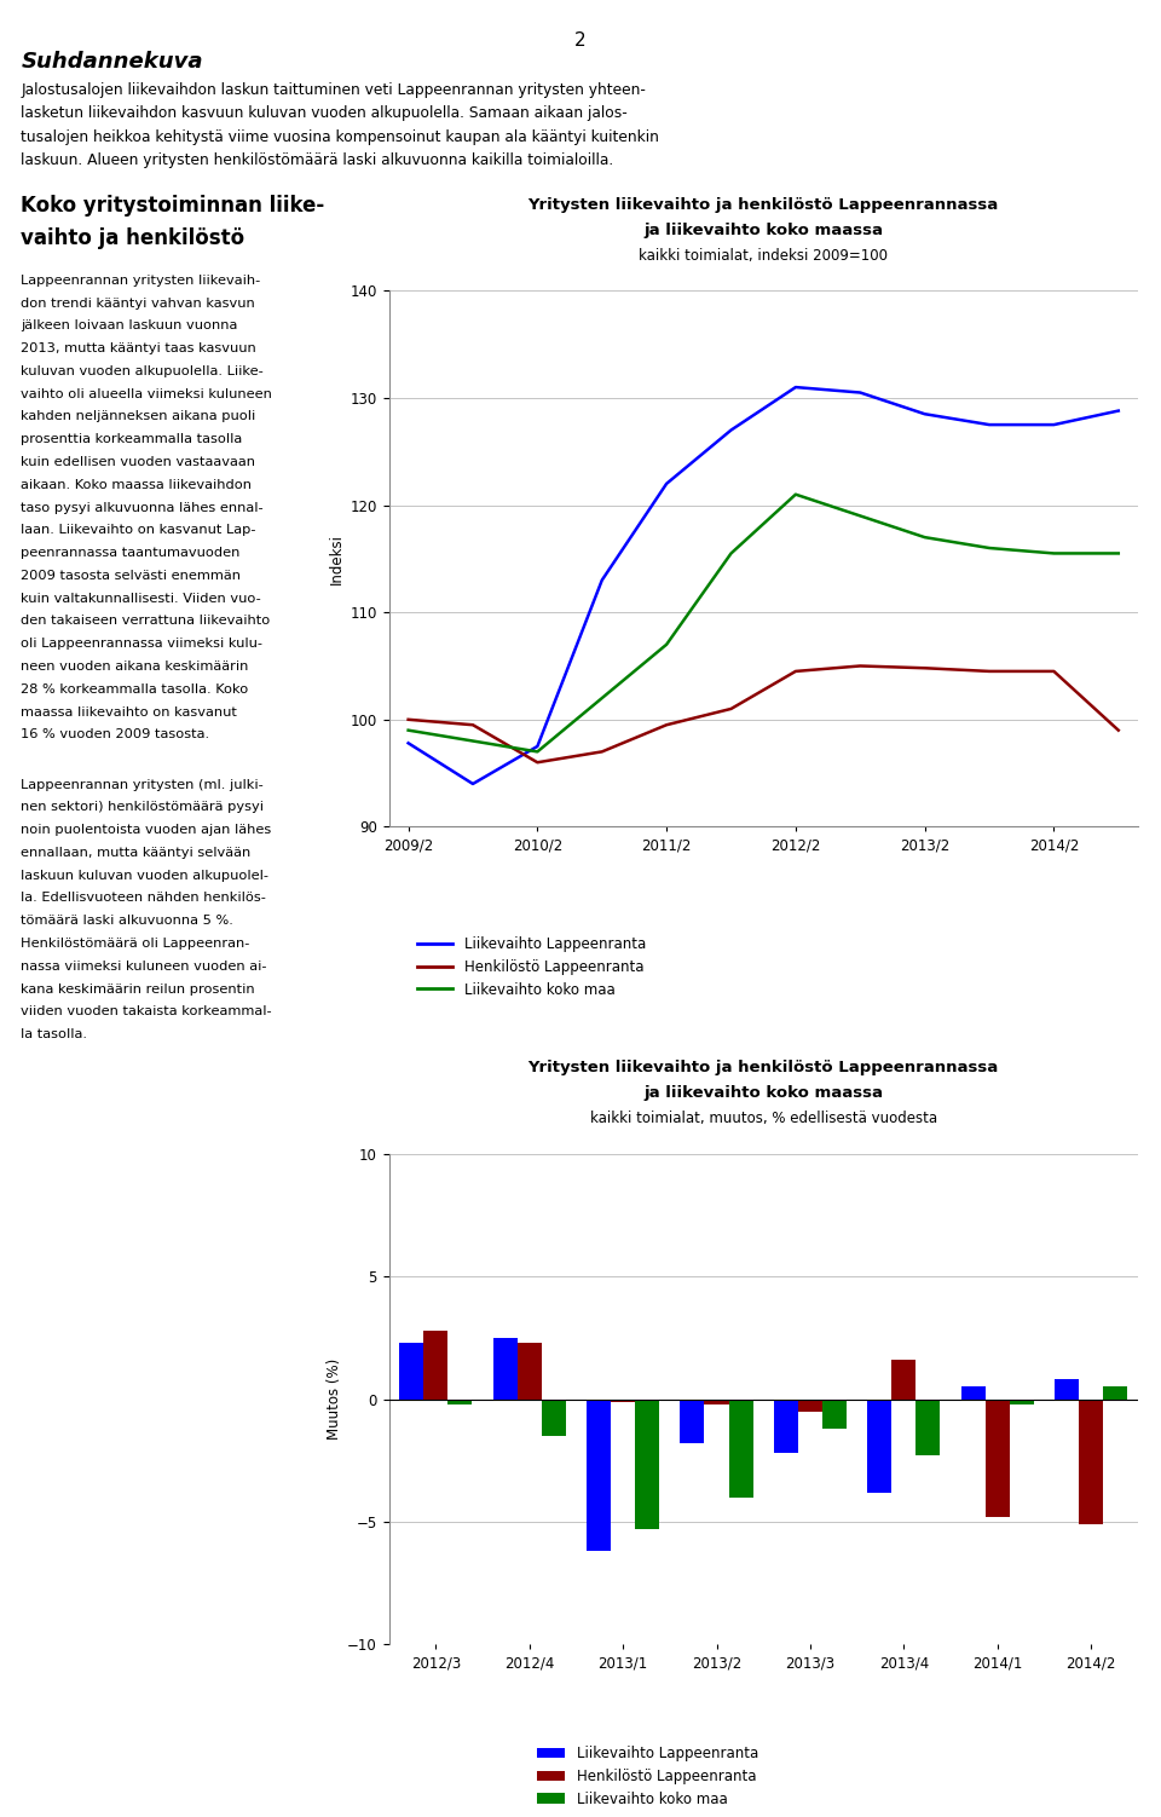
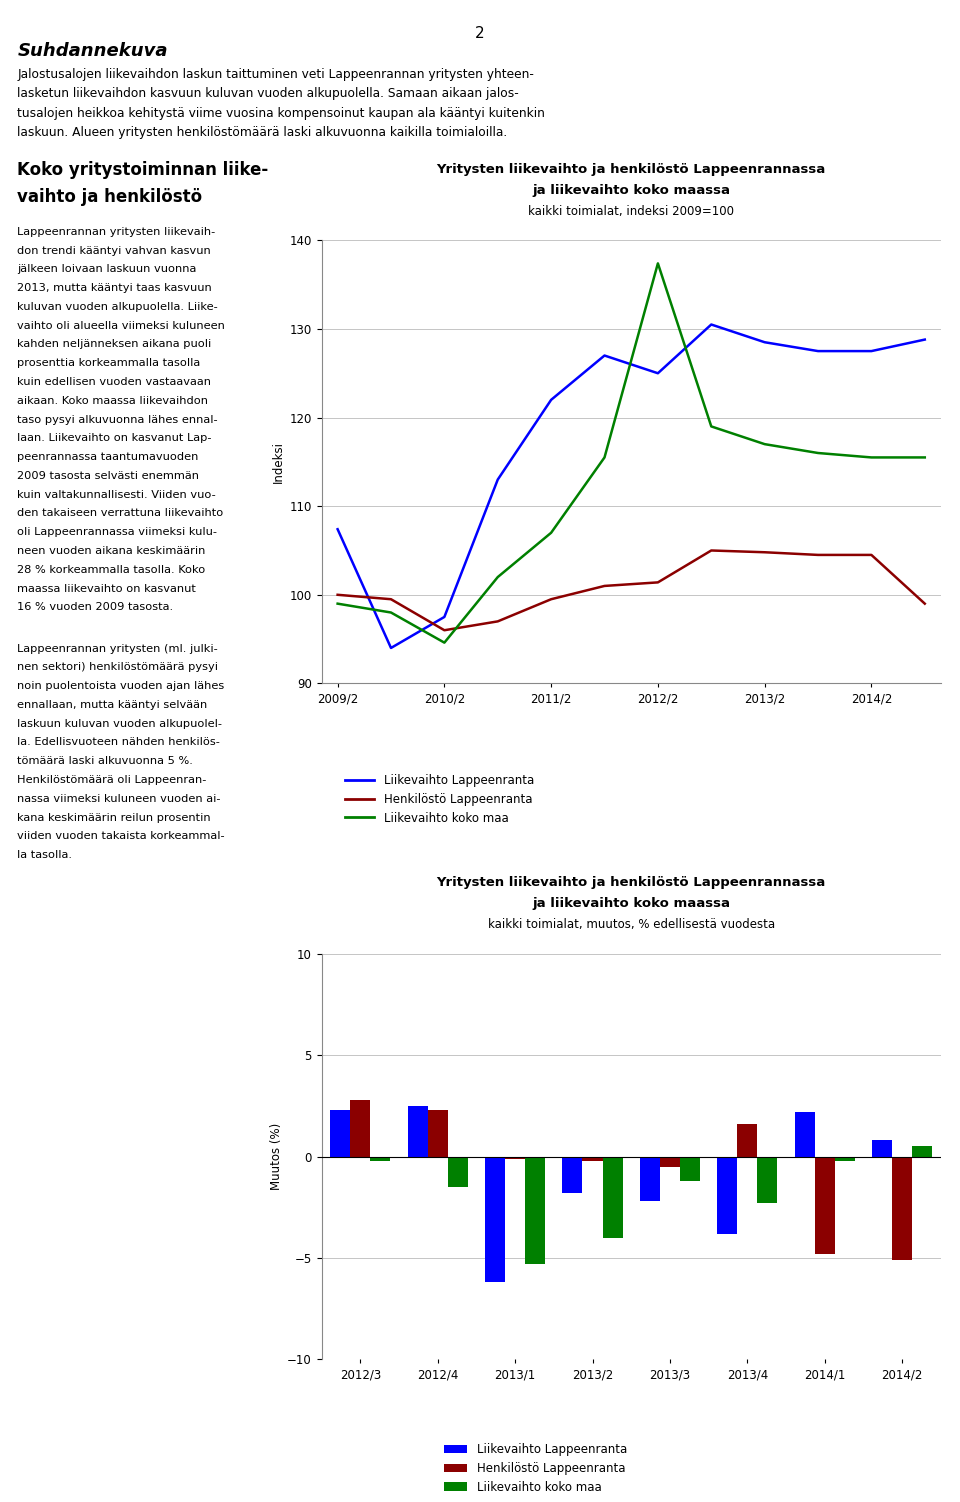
Liikevaihto Lappeenranta/2009/2: 97.8 -> 107.4
Liikevaihto koko maa/2010/2: 97.0 -> 94.6
Liikevaihto Lappeenranta/2012/2: 131.0 -> 125.0
Henkilöstö Lappeenranta/2012/2: 104.5 -> 101.4
Liikevaihto koko maa/2012/2: 121.0 -> 137.4
Liikevaihto Lappeenranta/2014/1: 0.5 -> 2.2
